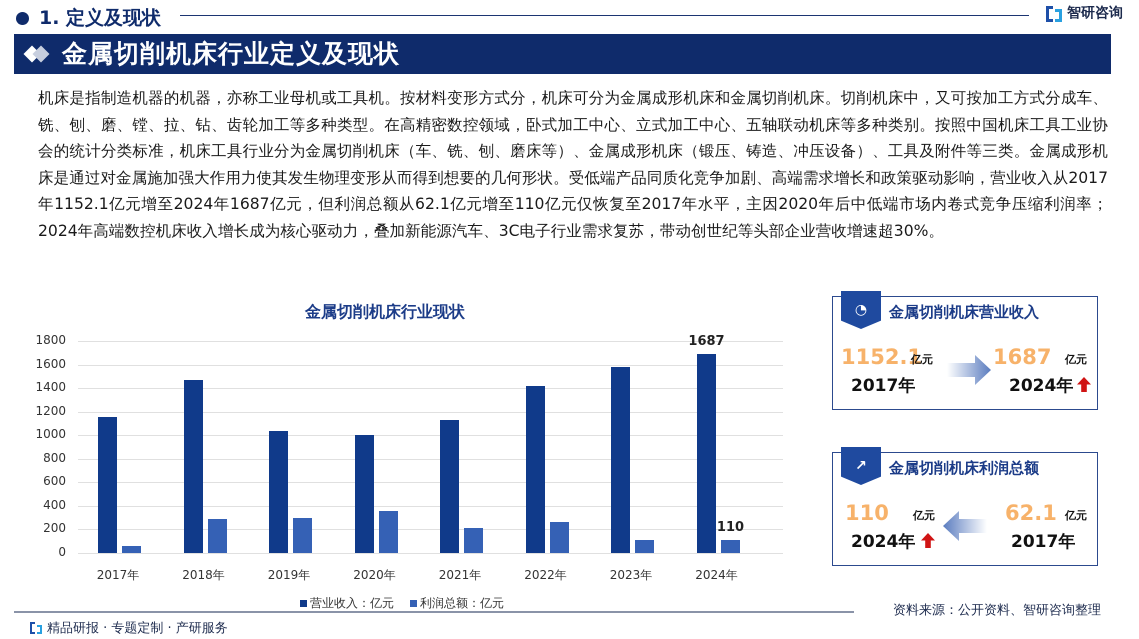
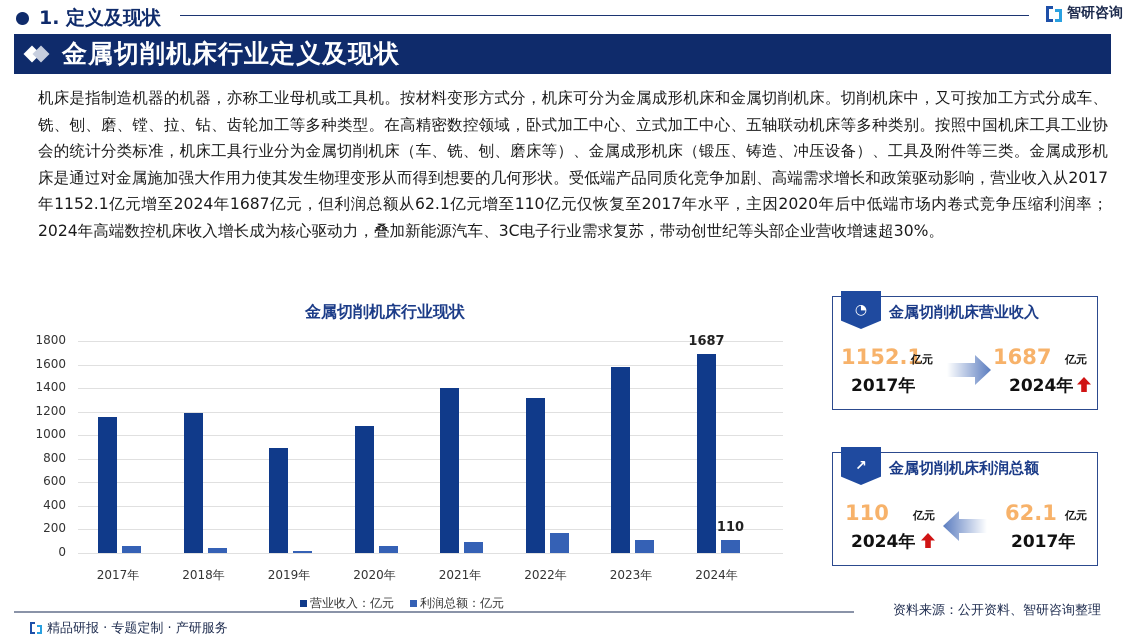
营业收入：亿元/2018年: 1470 -> 1190
利润总额：亿元/2018年: 290 -> 40
营业收入：亿元/2019年: 1040 -> 890
利润总额：亿元/2019年: 300 -> 20
营业收入：亿元/2020年: 1000 -> 1080
利润总额：亿元/2020年: 360 -> 60
营业收入：亿元/2021年: 1130 -> 1400
利润总额：亿元/2021年: 210 -> 100
营业收入：亿元/2022年: 1420 -> 1320
利润总额：亿元/2022年: 260 -> 170
